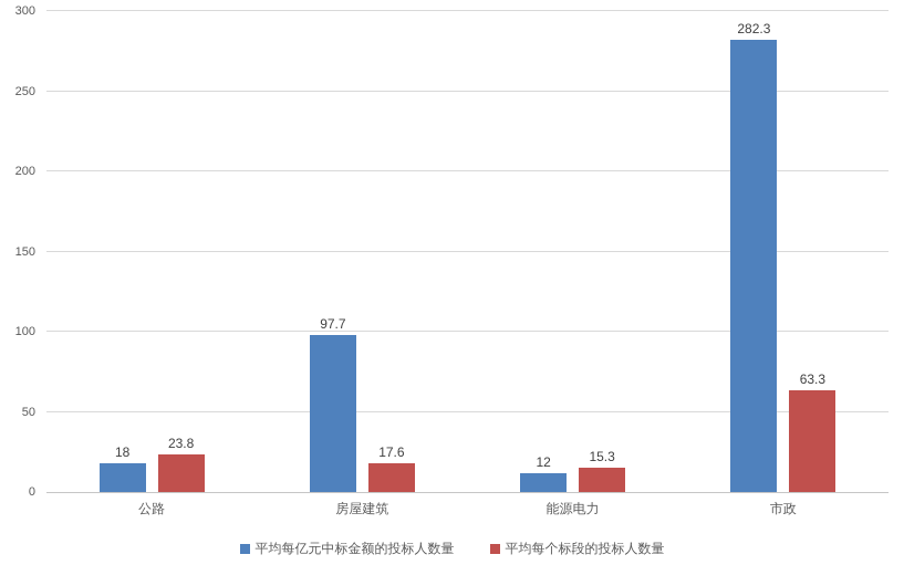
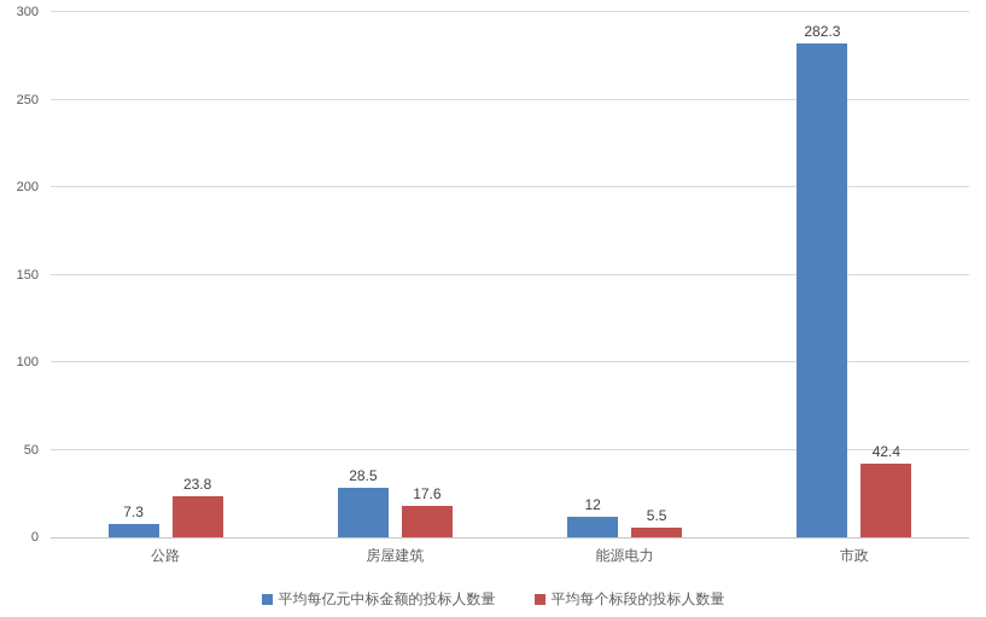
平均每亿元中标金额的投标人数量/公路: 18 -> 7.3
平均每亿元中标金额的投标人数量/房屋建筑: 97.7 -> 28.5
平均每个标段的投标人数量/能源电力: 15.3 -> 5.5
平均每个标段的投标人数量/市政: 63.3 -> 42.4
